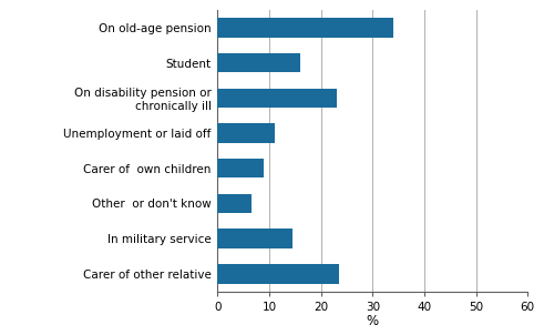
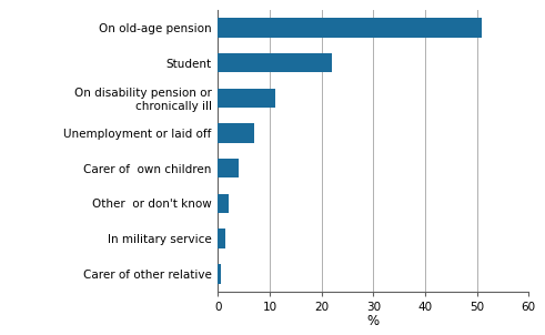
On old-age pension: 34.0 -> 51.0
Student: 16.0 -> 22.0
On disability pension or chronically ill: 23.0 -> 11.0
Unemployment or laid off: 11.0 -> 7.0
Carer of own children: 9.0 -> 4.0
Other or don't know: 6.5 -> 2.0
In military service: 14.5 -> 1.5
Carer of other relative: 23.5 -> 0.5
